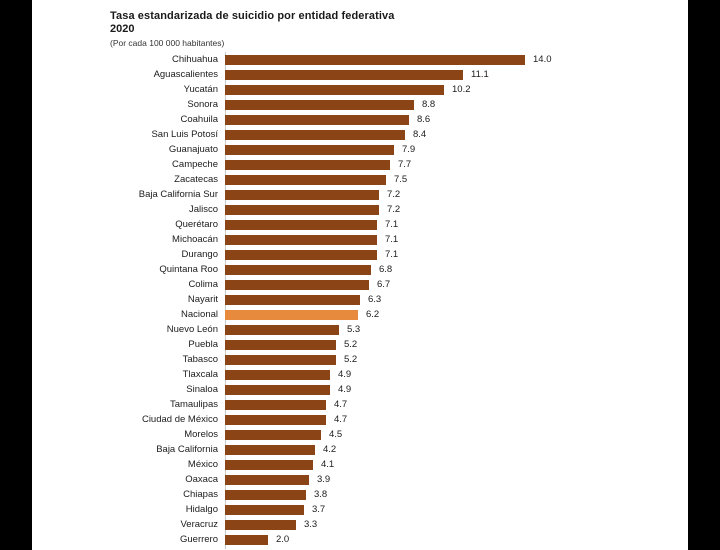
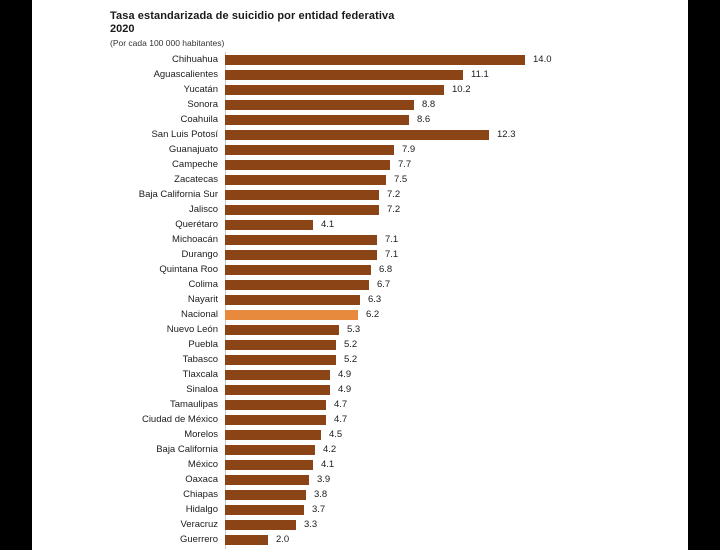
San Luis Potosí: 8.4 -> 12.3
Querétaro: 7.1 -> 4.1
